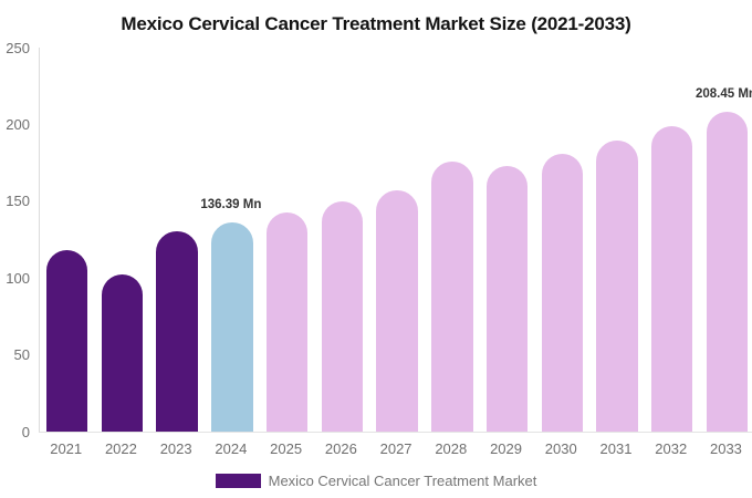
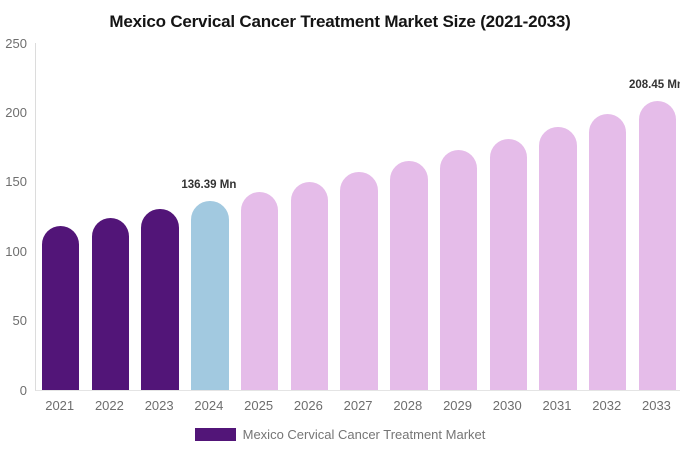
2022: 102 -> 124
2028: 176 -> 165
